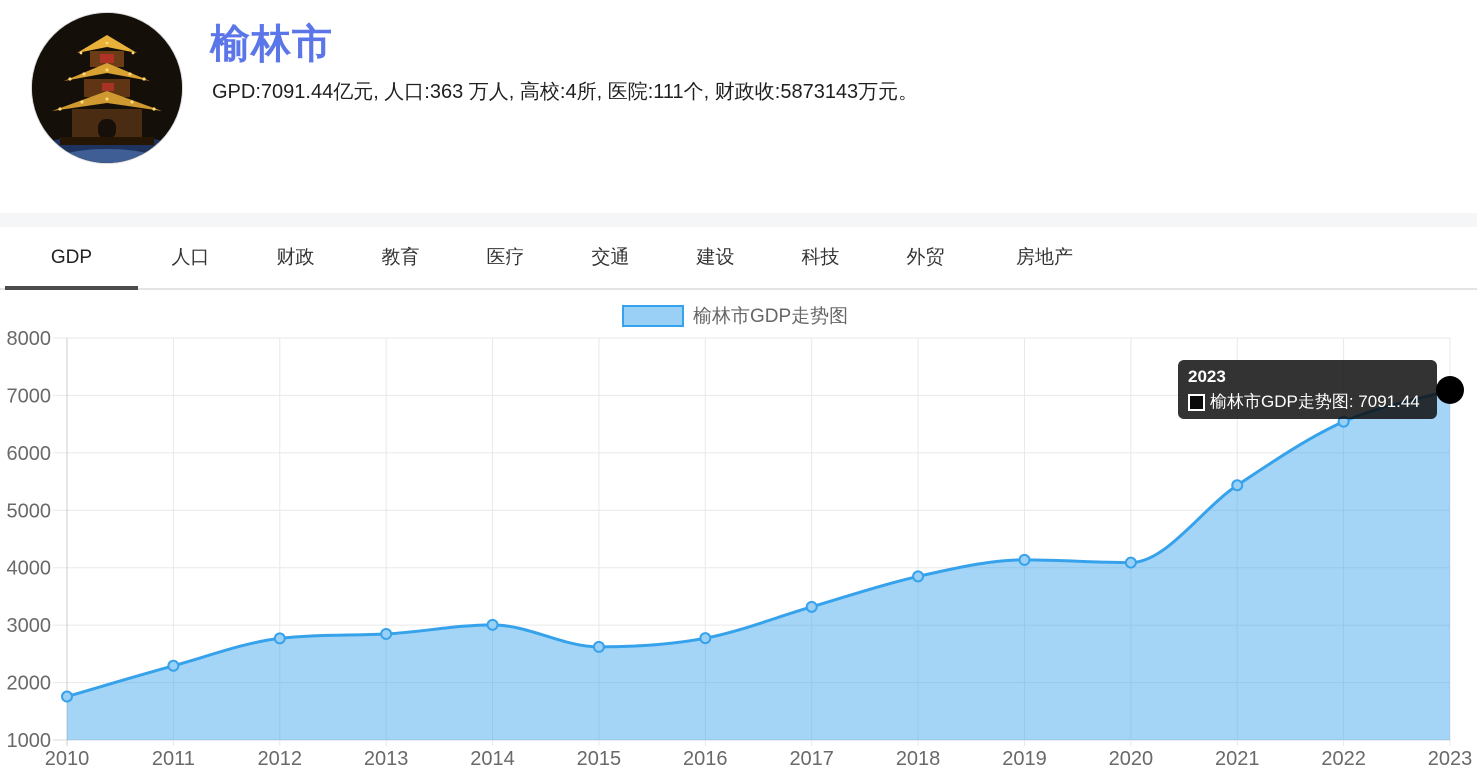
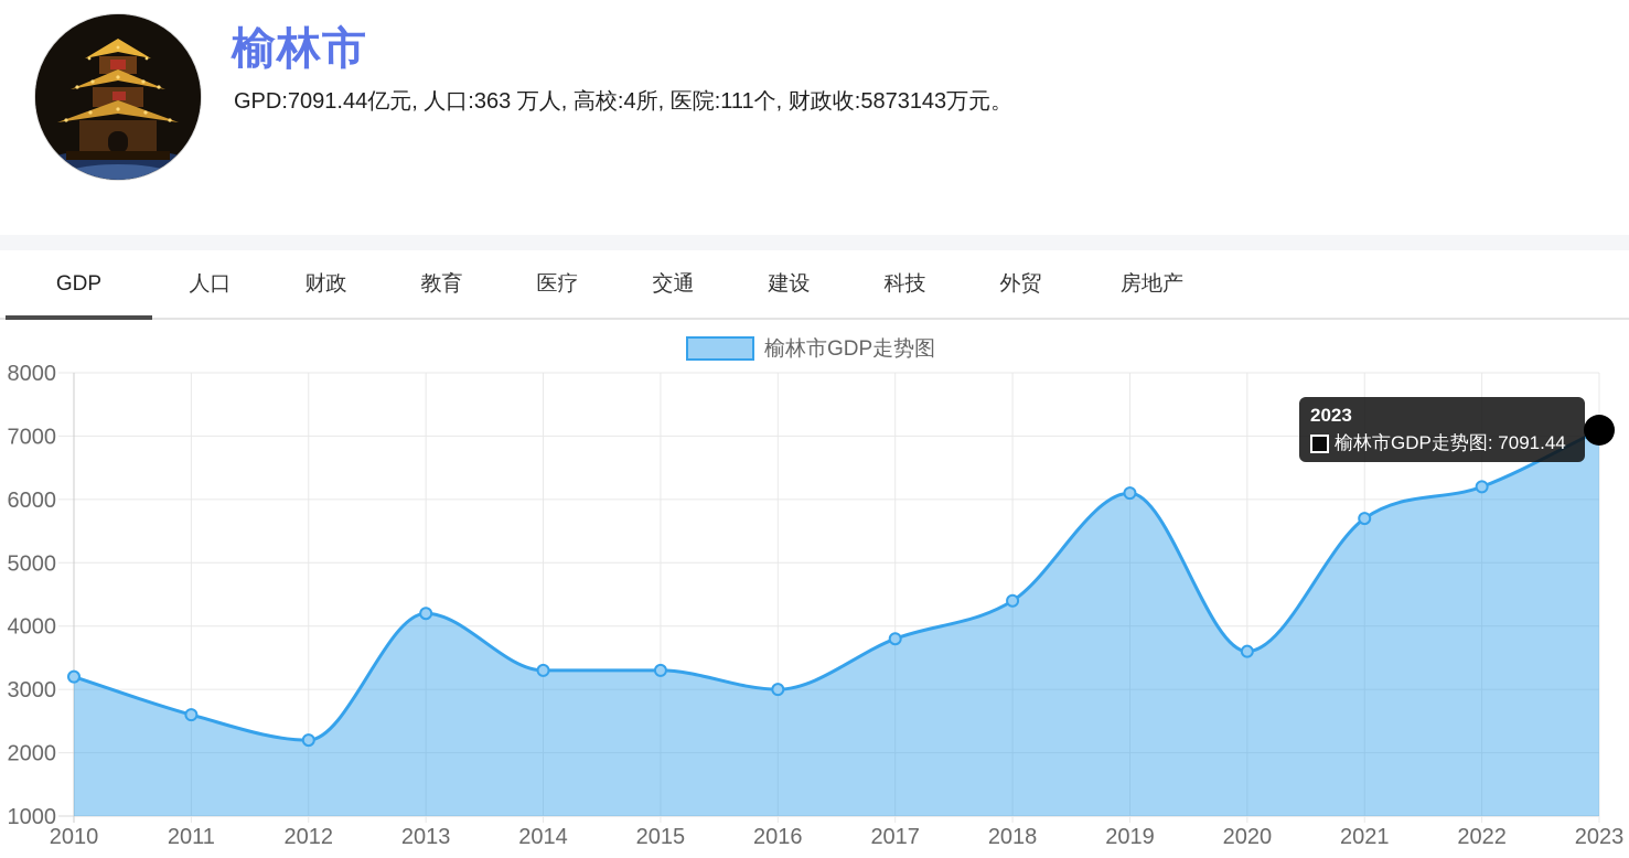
2010: 1800 -> 3200
2011: 2300 -> 2600
2012: 2800 -> 2200
2013: 2800 -> 4200
2014: 3000 -> 3300
2015: 2600 -> 3300
2016: 2800 -> 3000
2017: 3300 -> 3800
2018: 3800 -> 4400
2019: 4100 -> 6100
2020: 4100 -> 3600
2021: 5400 -> 5700
2022: 6500 -> 6200
